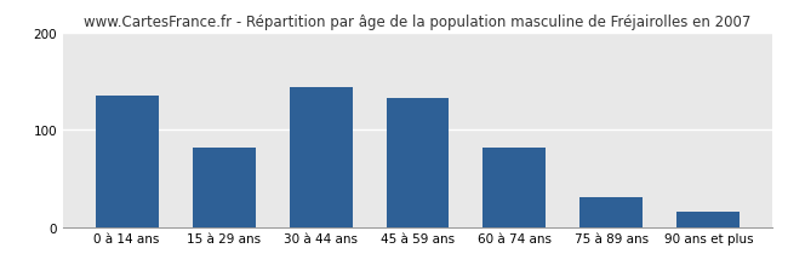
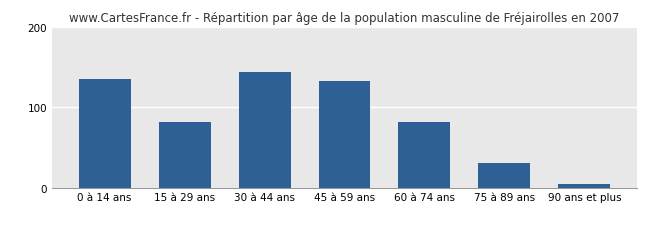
90 ans et plus: 16 -> 5
